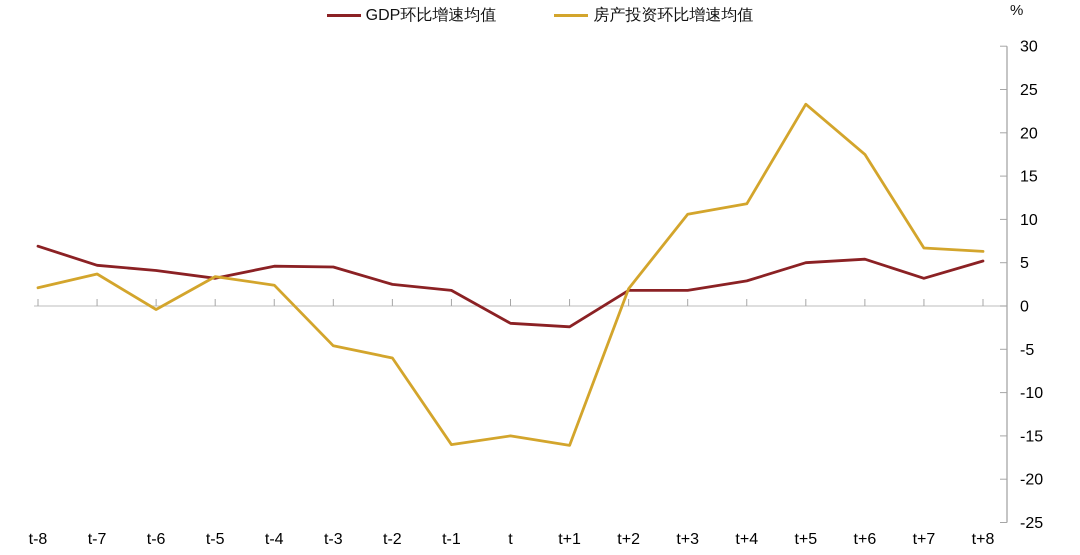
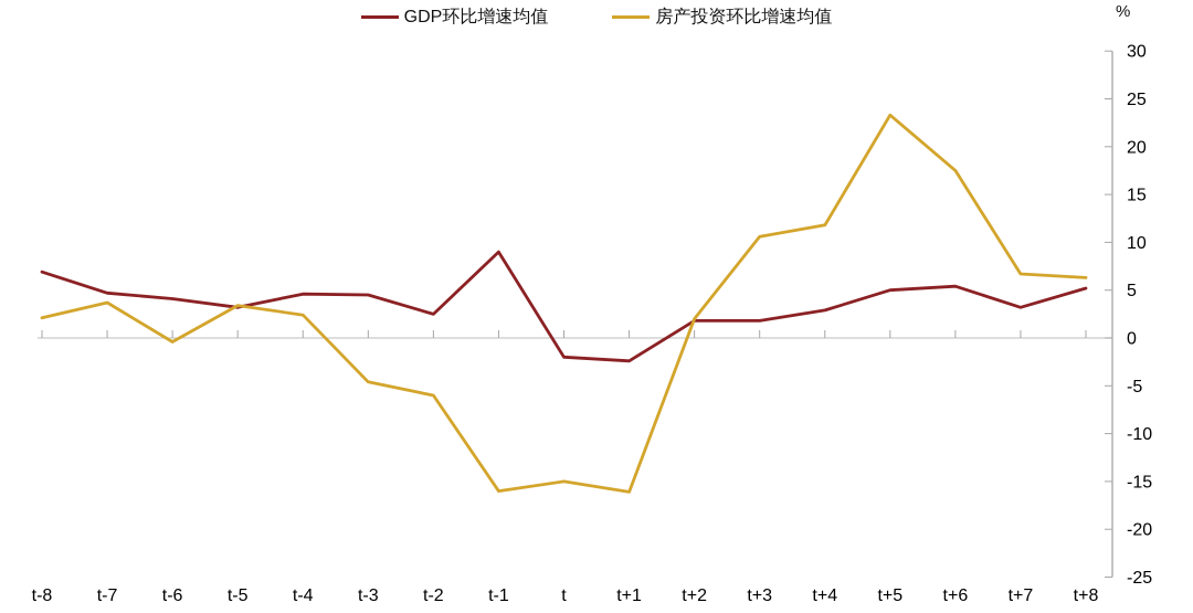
GDP环比增速均值/t-1: 2 -> 9
